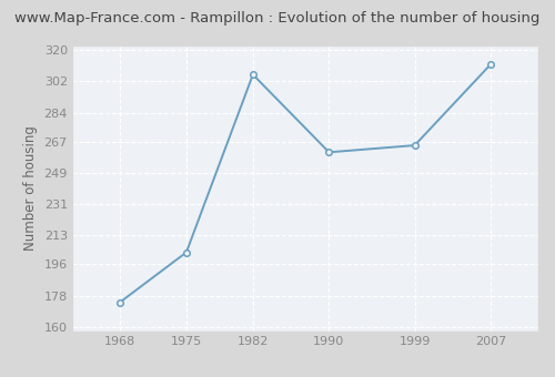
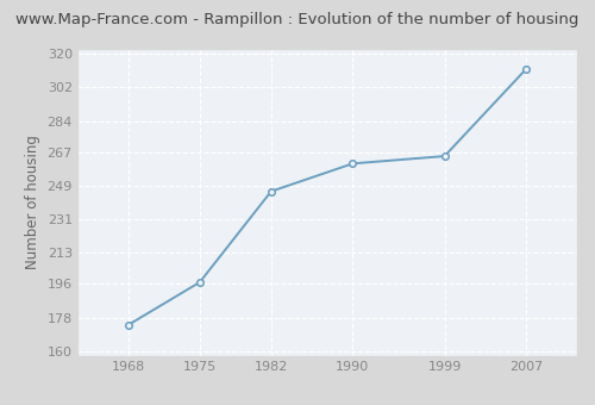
1975: 203 -> 197
1982: 306 -> 246
